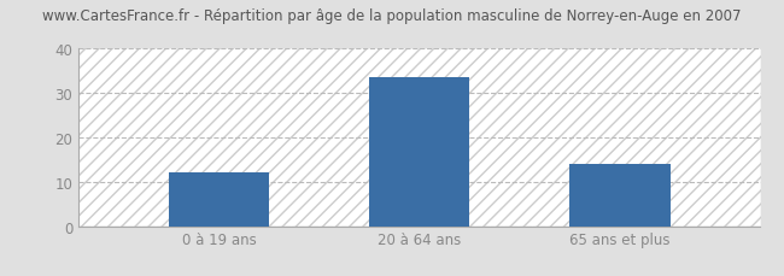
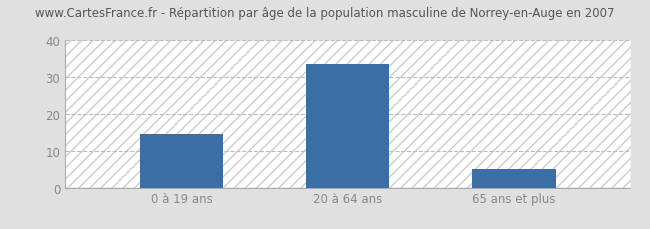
0 à 19 ans: 12.0 -> 14.5
65 ans et plus: 14.0 -> 5.0
